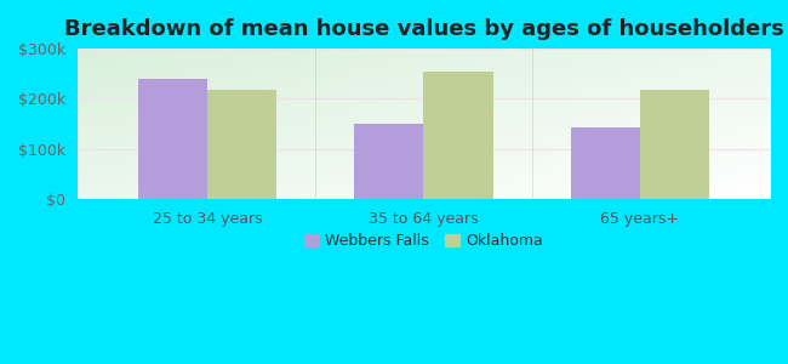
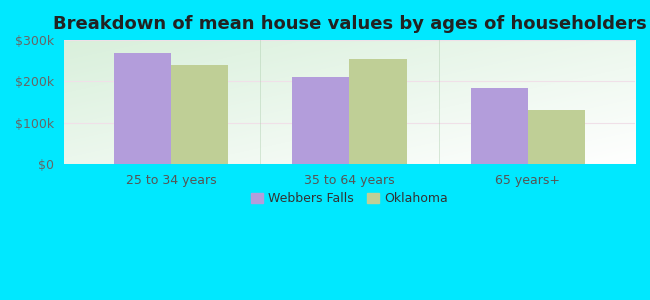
Webbers Falls/25 to 34 years: $240k -> $270k
Oklahoma/25 to 34 years: $218k -> $240k
Webbers Falls/35 to 64 years: $150k -> $210k
Webbers Falls/65 years+: $143k -> $185k
Oklahoma/65 years+: $218k -> $130k
